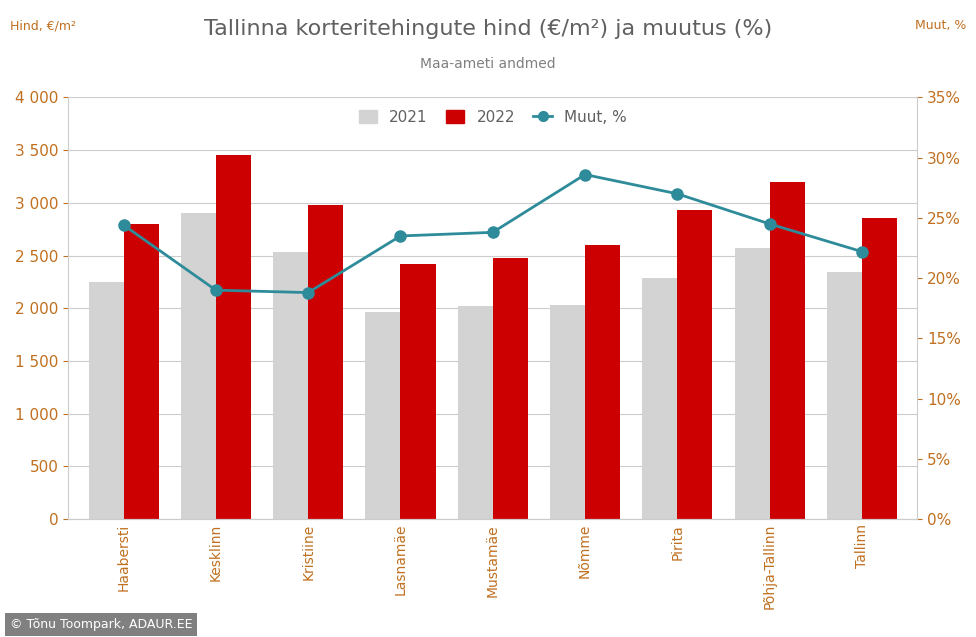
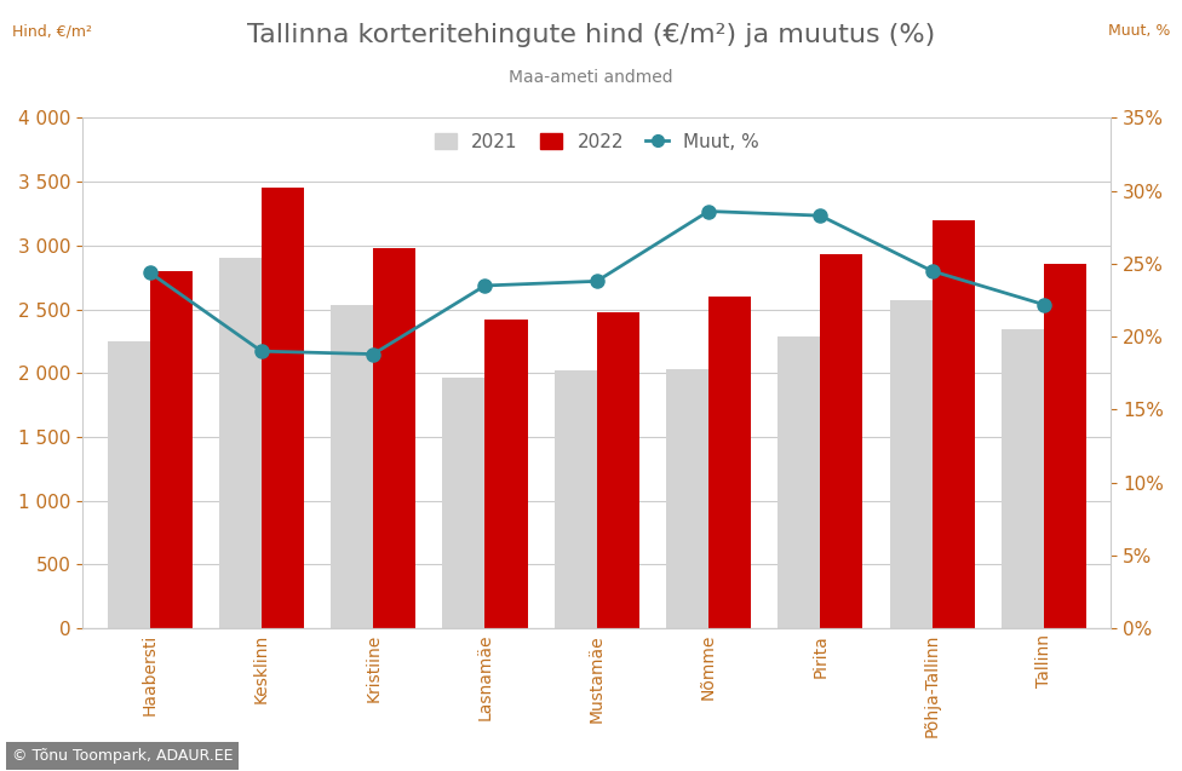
Muut, %/Pirita: 27.0% -> 28.3%
